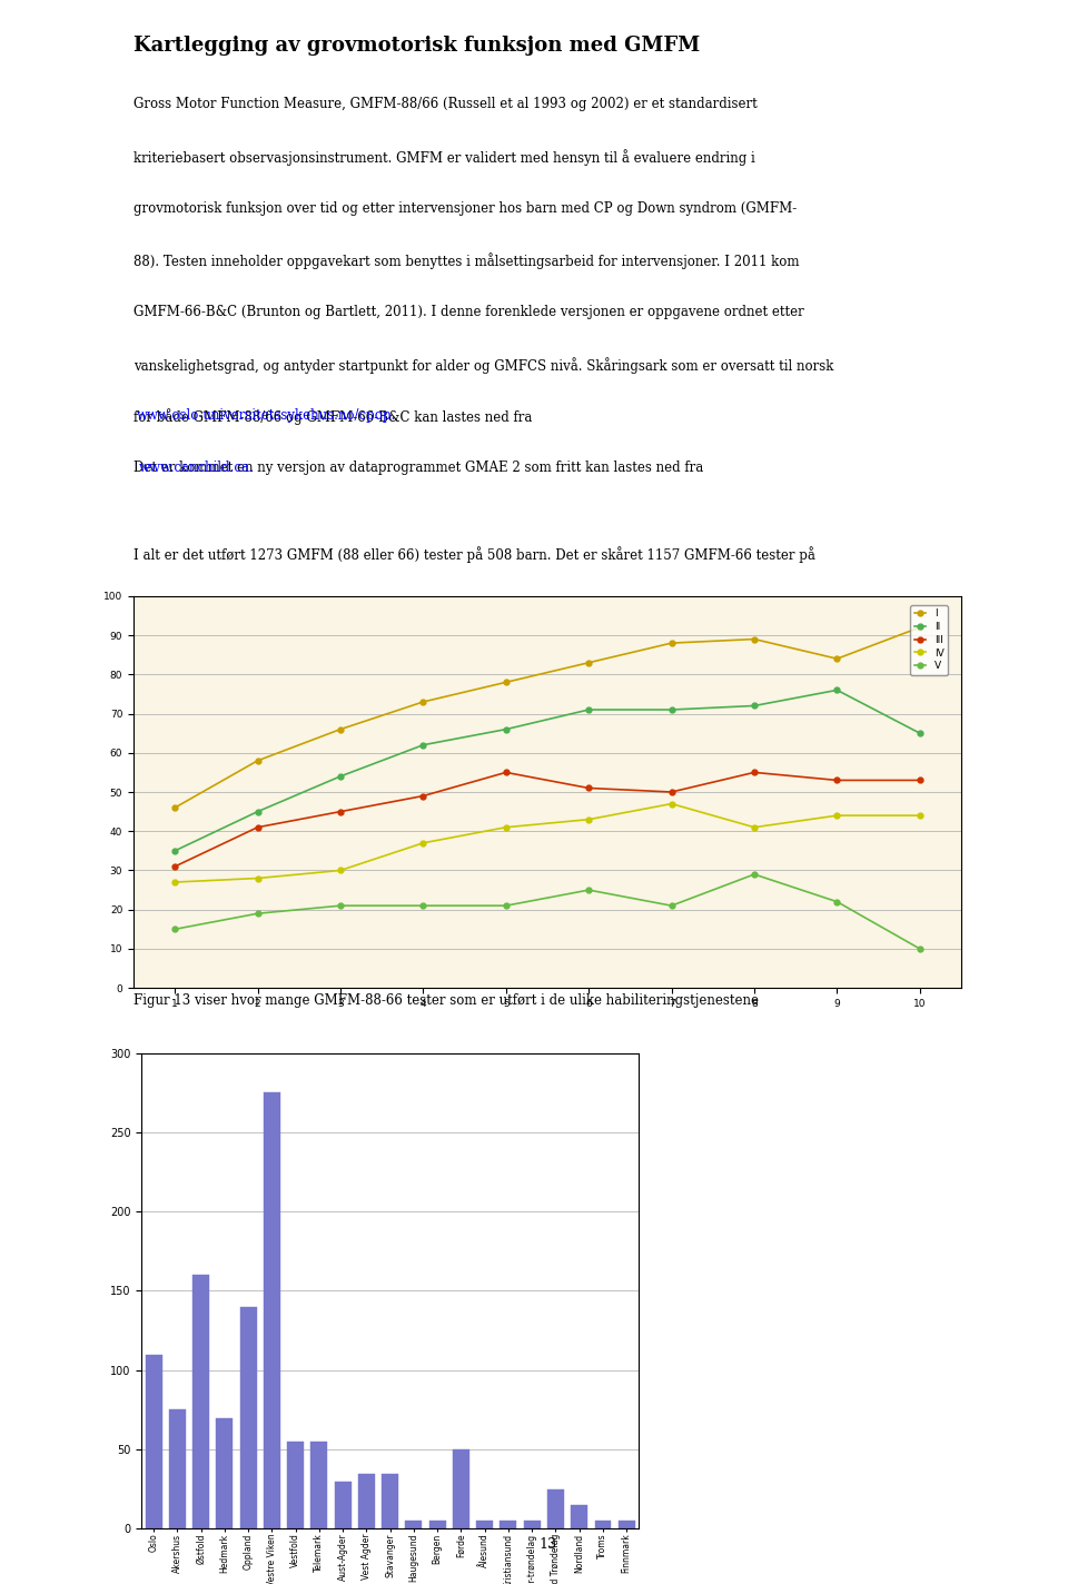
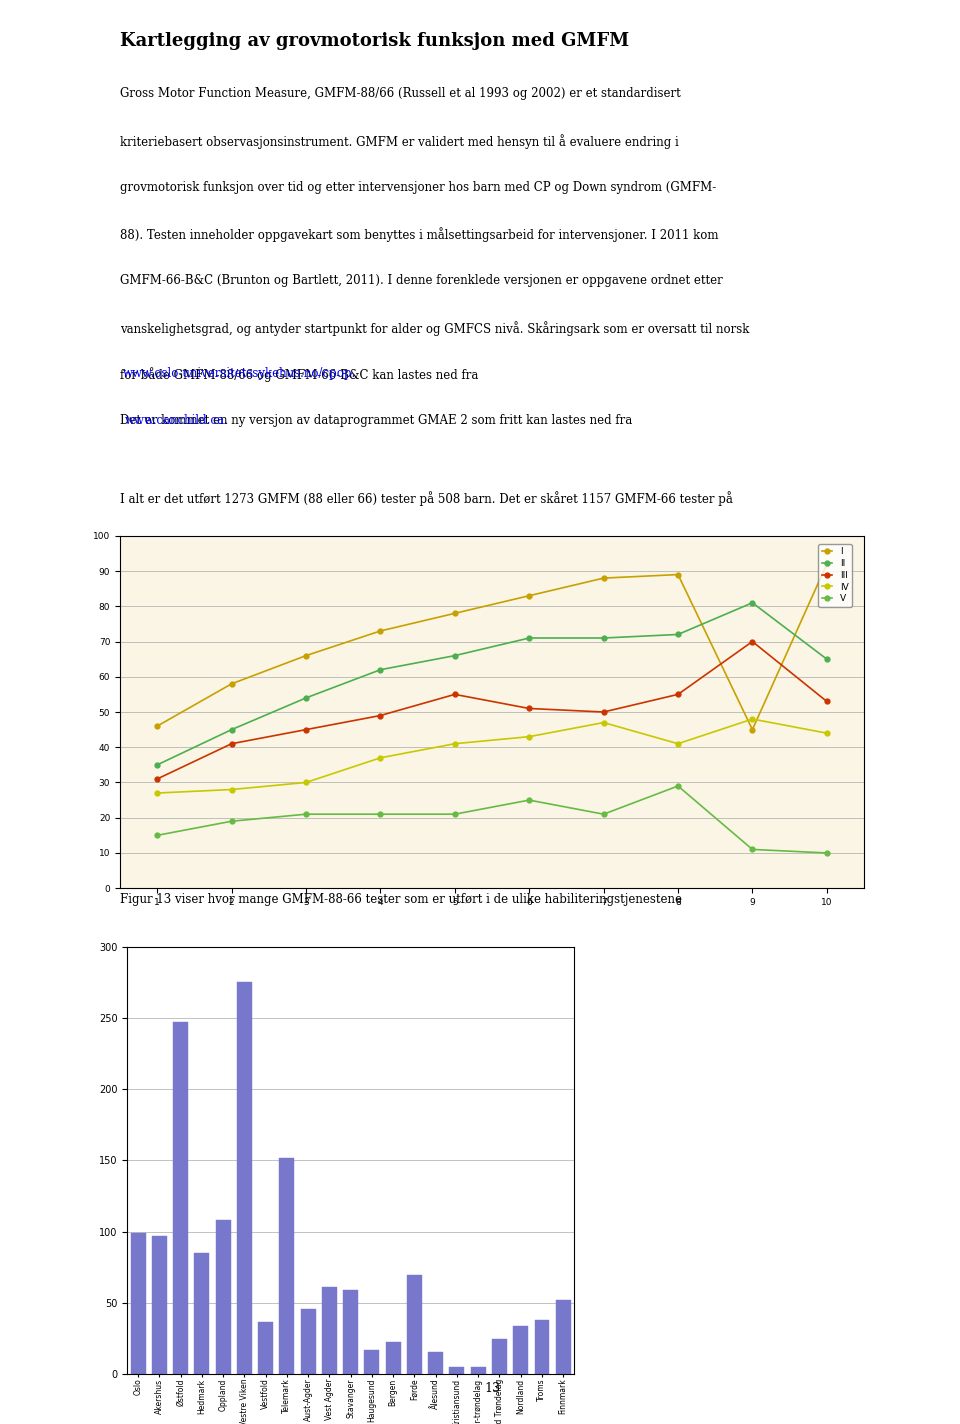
I/9: 84 -> 45
II/9: 76 -> 81
III/9: 53 -> 70
IV/9: 44 -> 48
V/9: 22 -> 11
Oslo: 110 -> 99
Akershus: 75 -> 97
Østfold: 160 -> 247
Hedmark: 70 -> 85
Oppland: 140 -> 108
Vestfold: 55 -> 37
Telemark: 55 -> 152
Aust-Agder: 30 -> 46
Vest Agder: 35 -> 61
Stavanger: 35 -> 59
Haugesund: 5 -> 17
Bergen: 5 -> 23
Førde: 50 -> 70
Ålesund: 5 -> 16
Nordland: 15 -> 34
Troms: 5 -> 38
Finnmark: 5 -> 52
